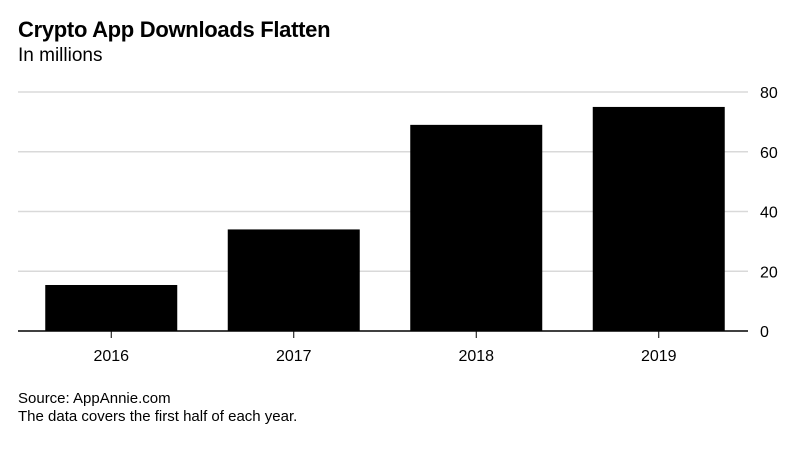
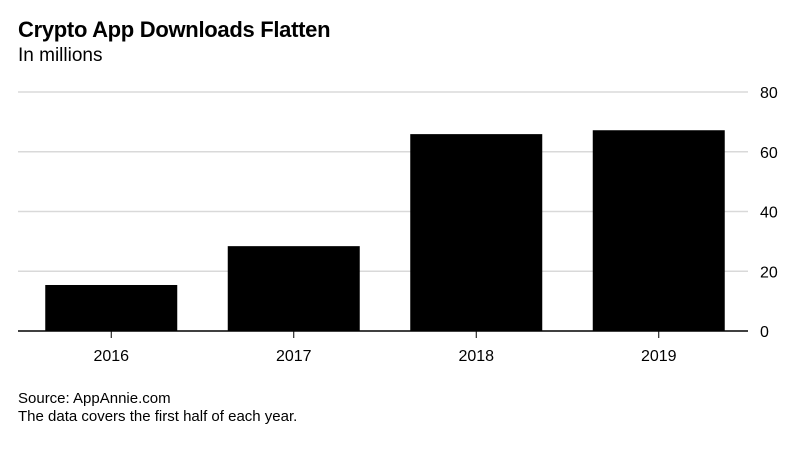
2017: 34 -> 28
2018: 69 -> 66
2019: 75 -> 67
